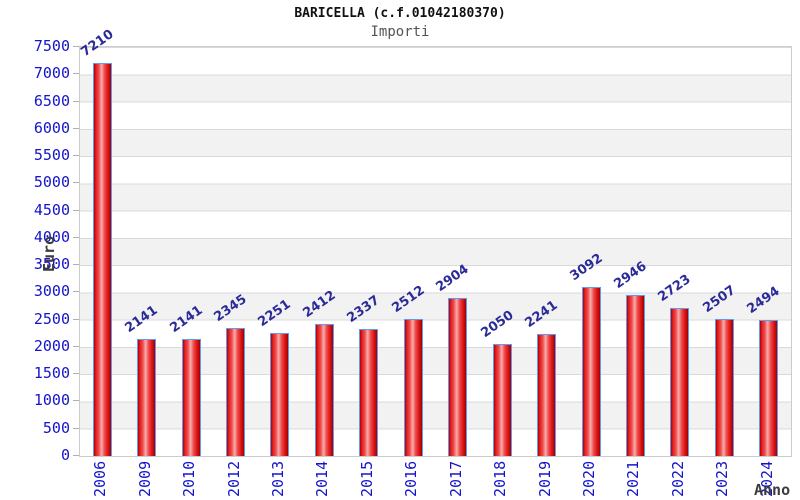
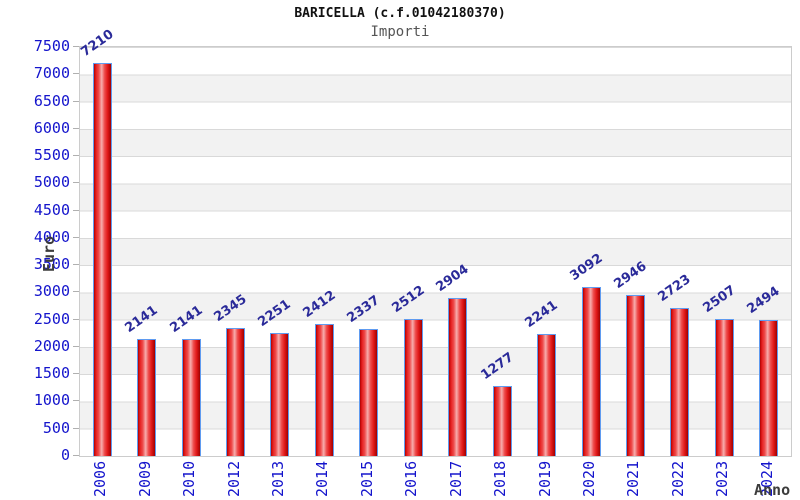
2018: 2050 -> 1277
